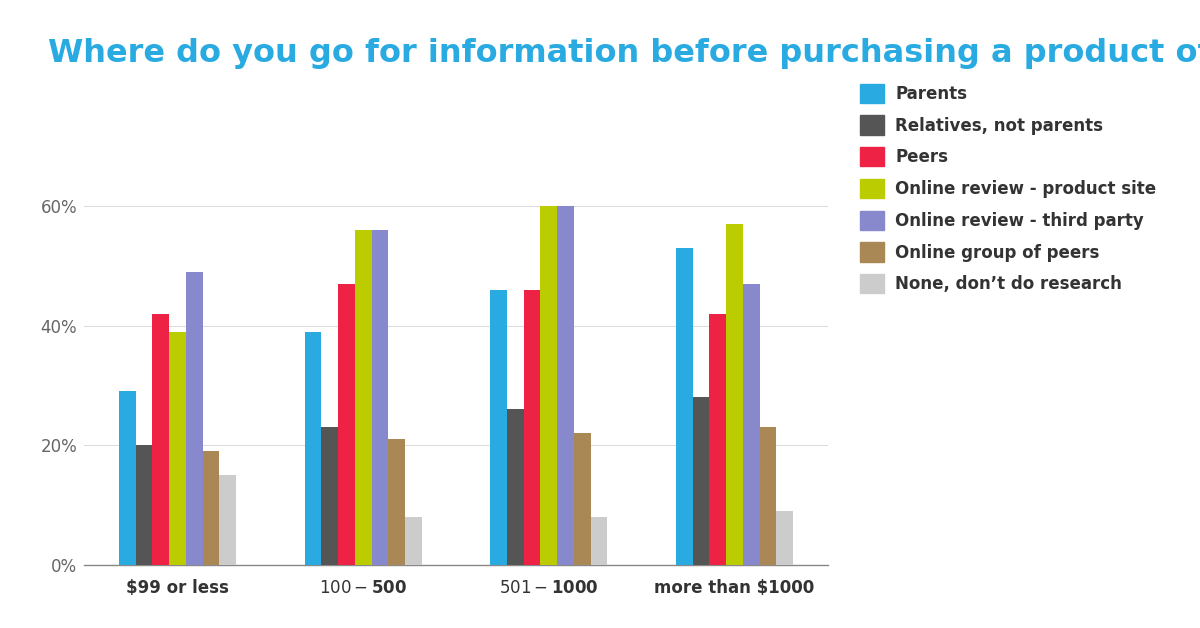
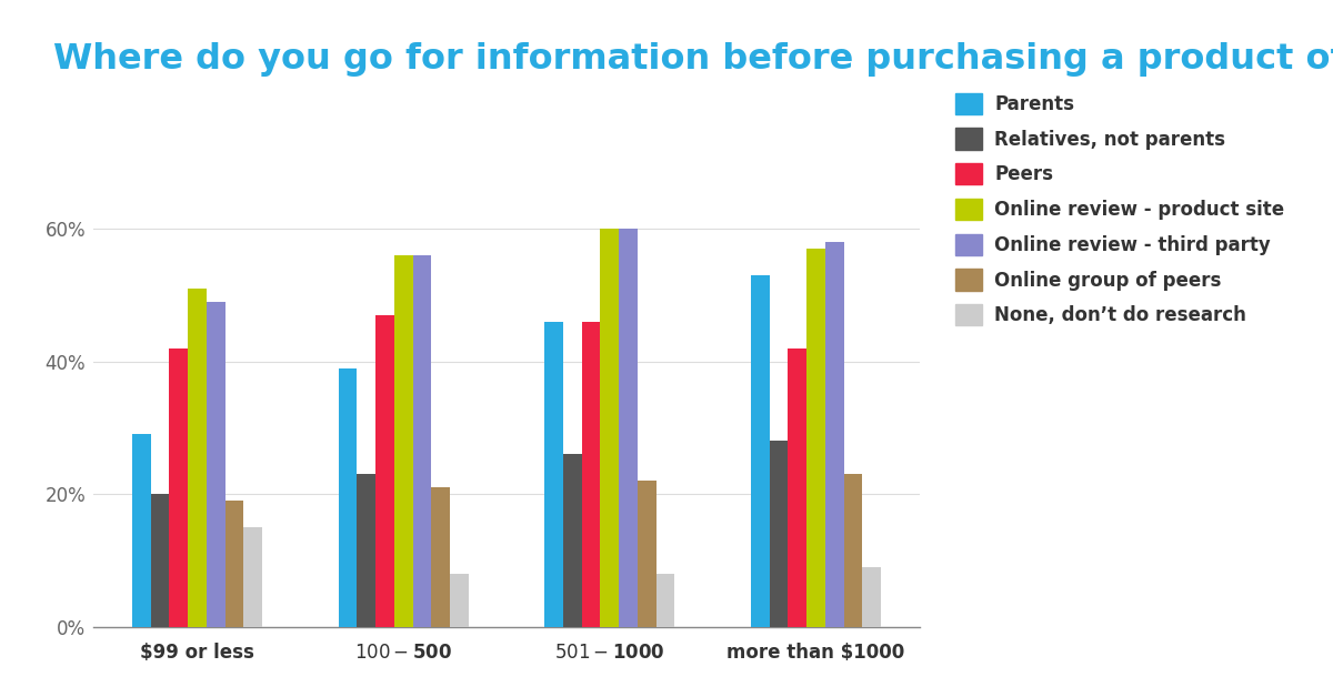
Online review - product site/$99 or less: 39% -> 51%
Online review - third party/more than $1000: 47% -> 58%
